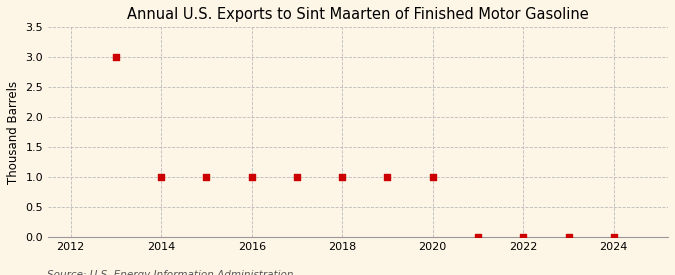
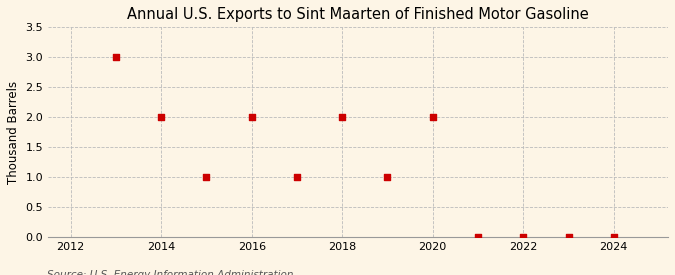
2014: 1 -> 2
2016: 1 -> 2
2018: 1 -> 2
2020: 1 -> 2
